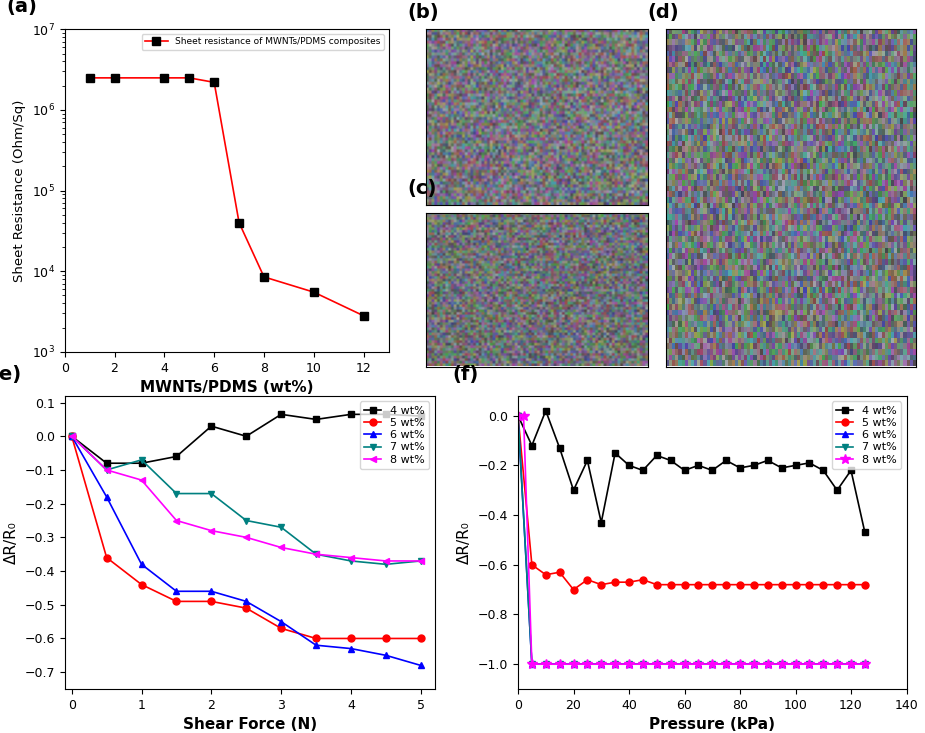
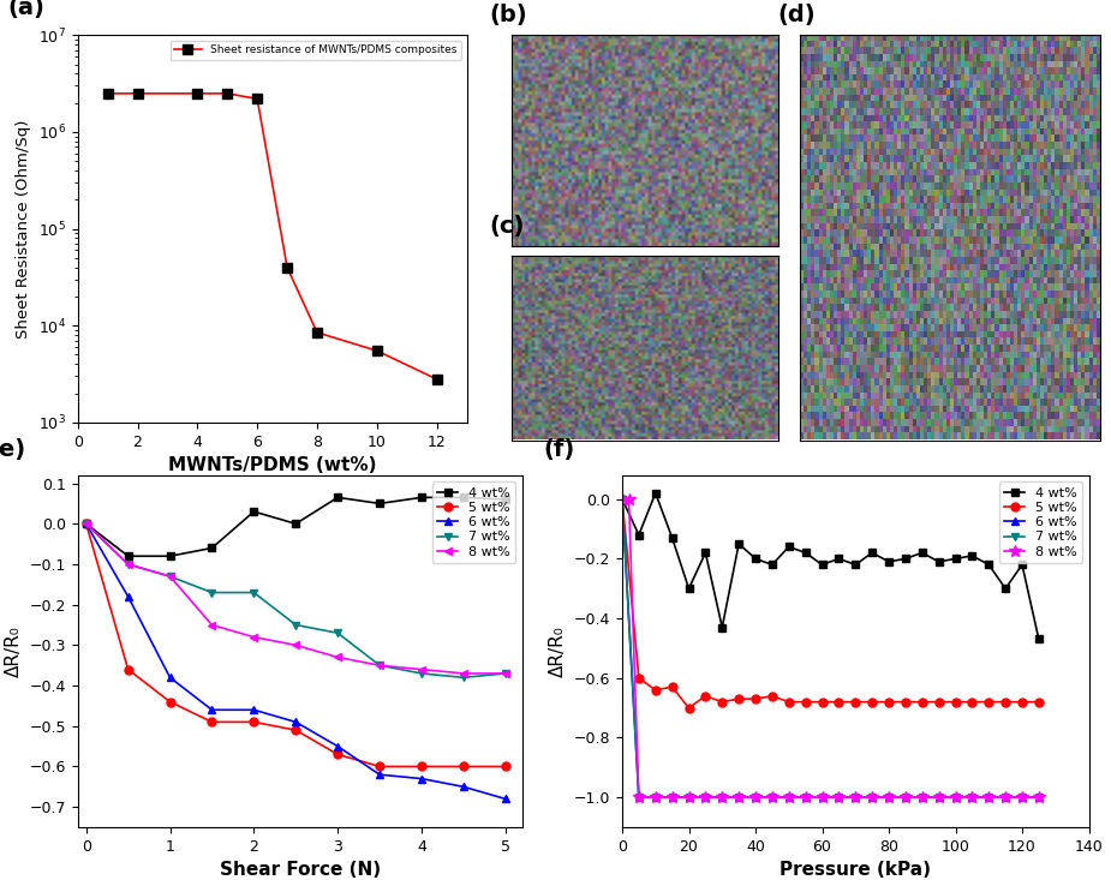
7 wt%/1: -0.07 -> -0.13
